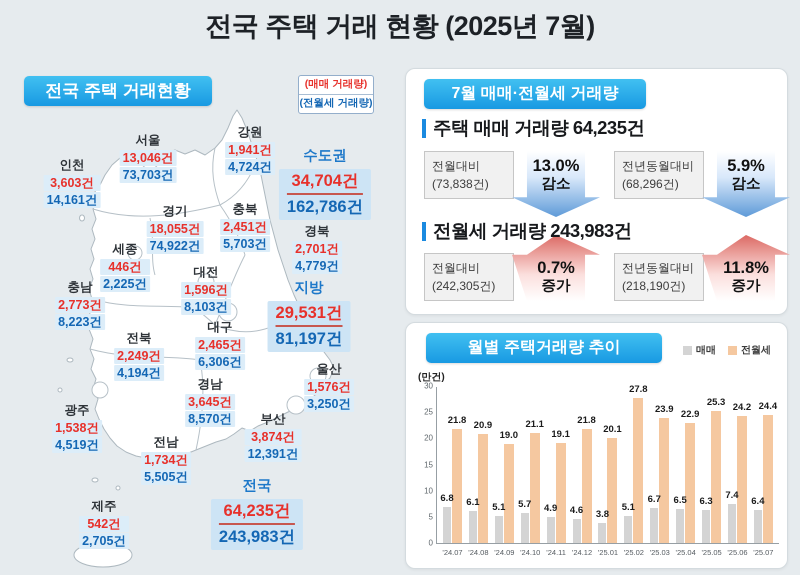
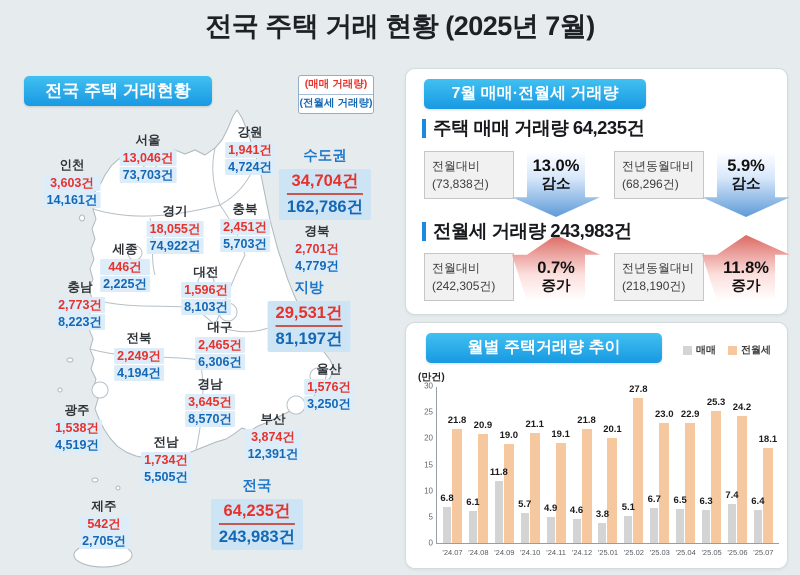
매매/'24.09: 5.1 -> 11.8
전월세/'25.03: 23.9 -> 23.0
전월세/'25.07: 24.4 -> 18.1
